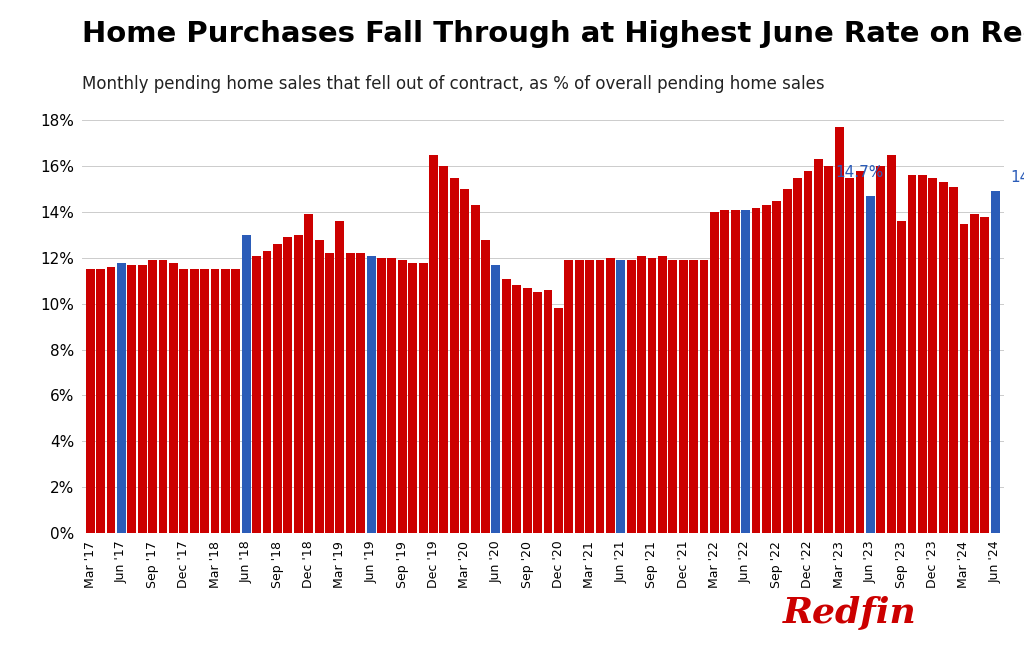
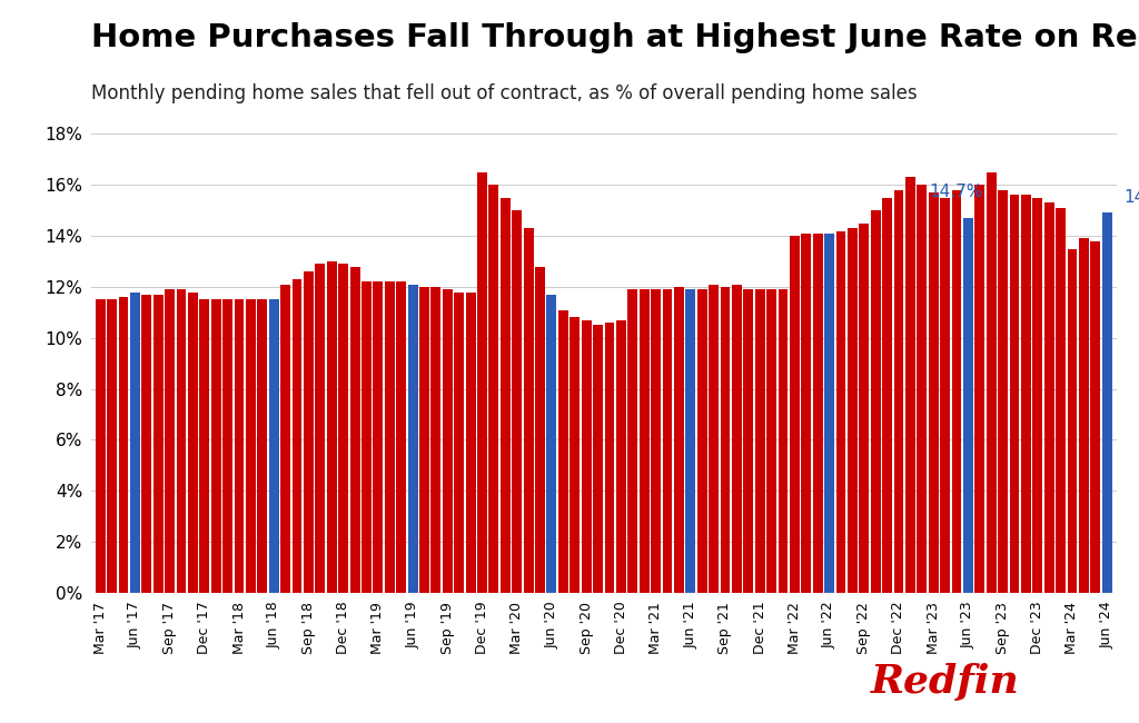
Jun '18: 13.0% -> 11.5%
Dec '18: 13.9% -> 12.9%
Mar '19: 13.6% -> 12.2%
Dec '20: 9.8% -> 10.7%
Mar '23: 17.7% -> 15.7%
Sep '23: 13.6% -> 15.8%
